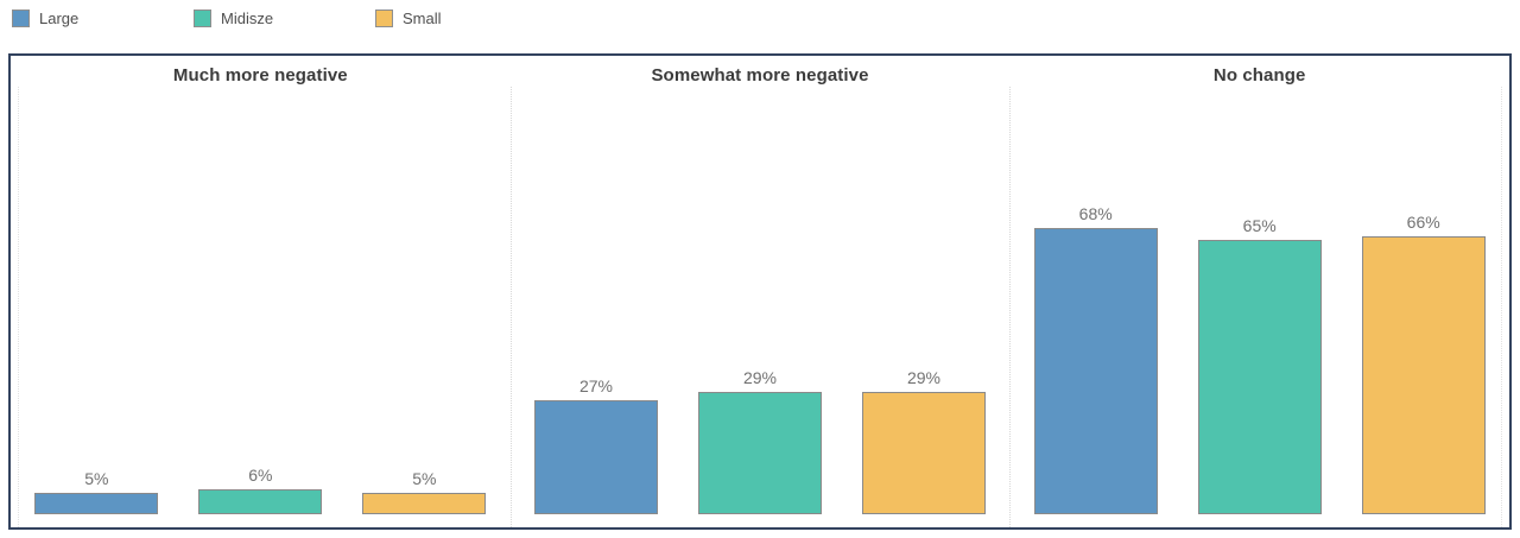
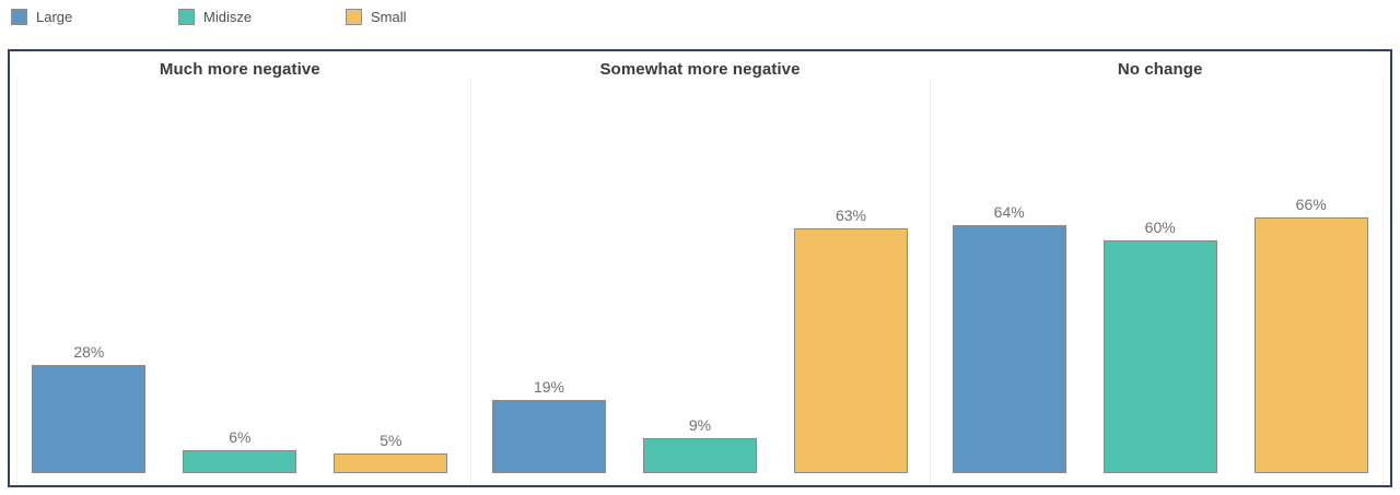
Large/Much more negative: 5% -> 28%
Large/Somewhat more negative: 27% -> 19%
Midisze/Somewhat more negative: 29% -> 9%
Small/Somewhat more negative: 29% -> 63%
Large/No change: 68% -> 64%
Midisze/No change: 65% -> 60%
